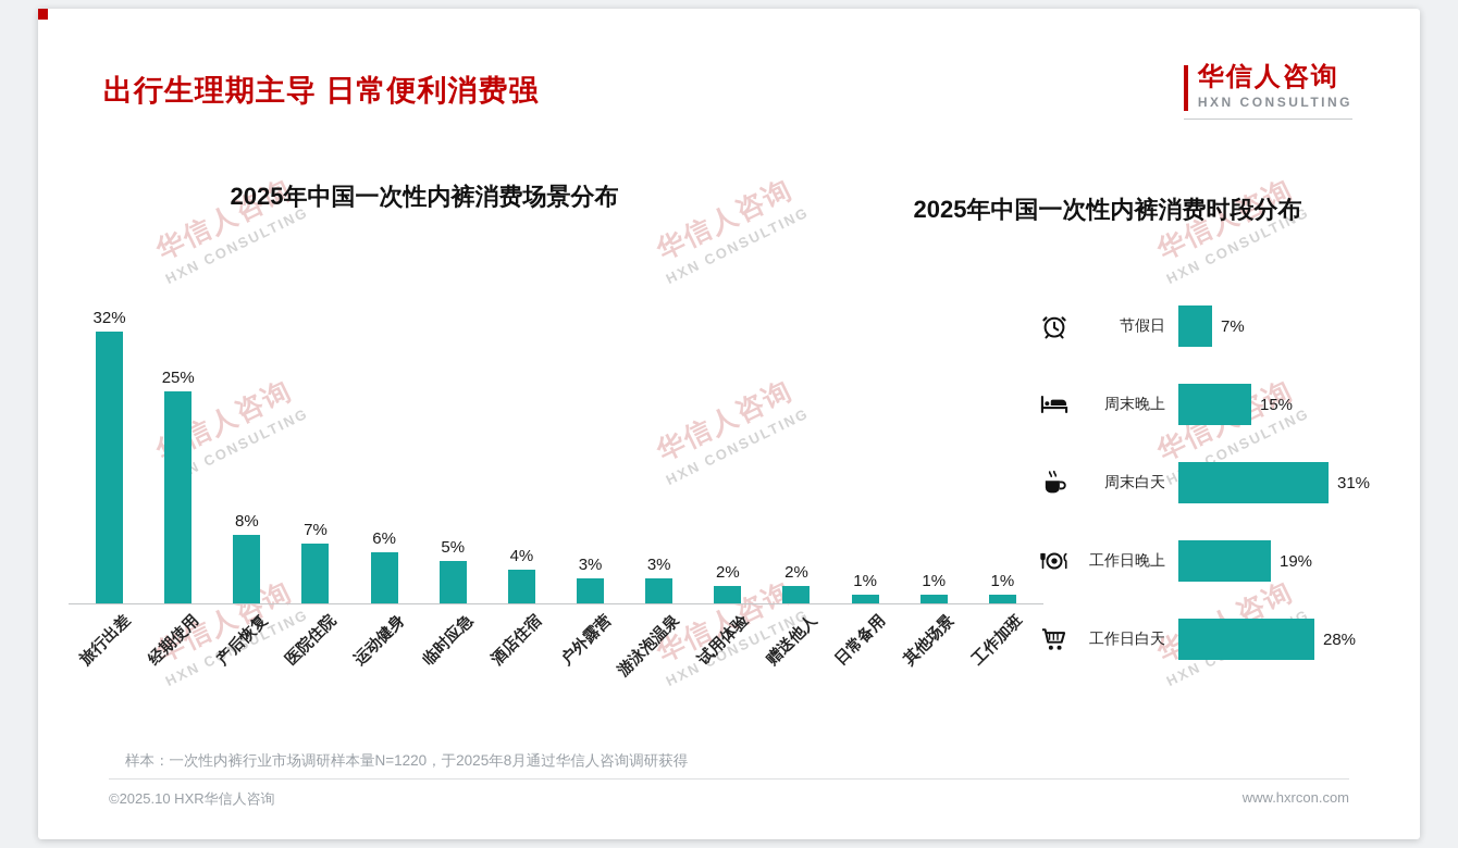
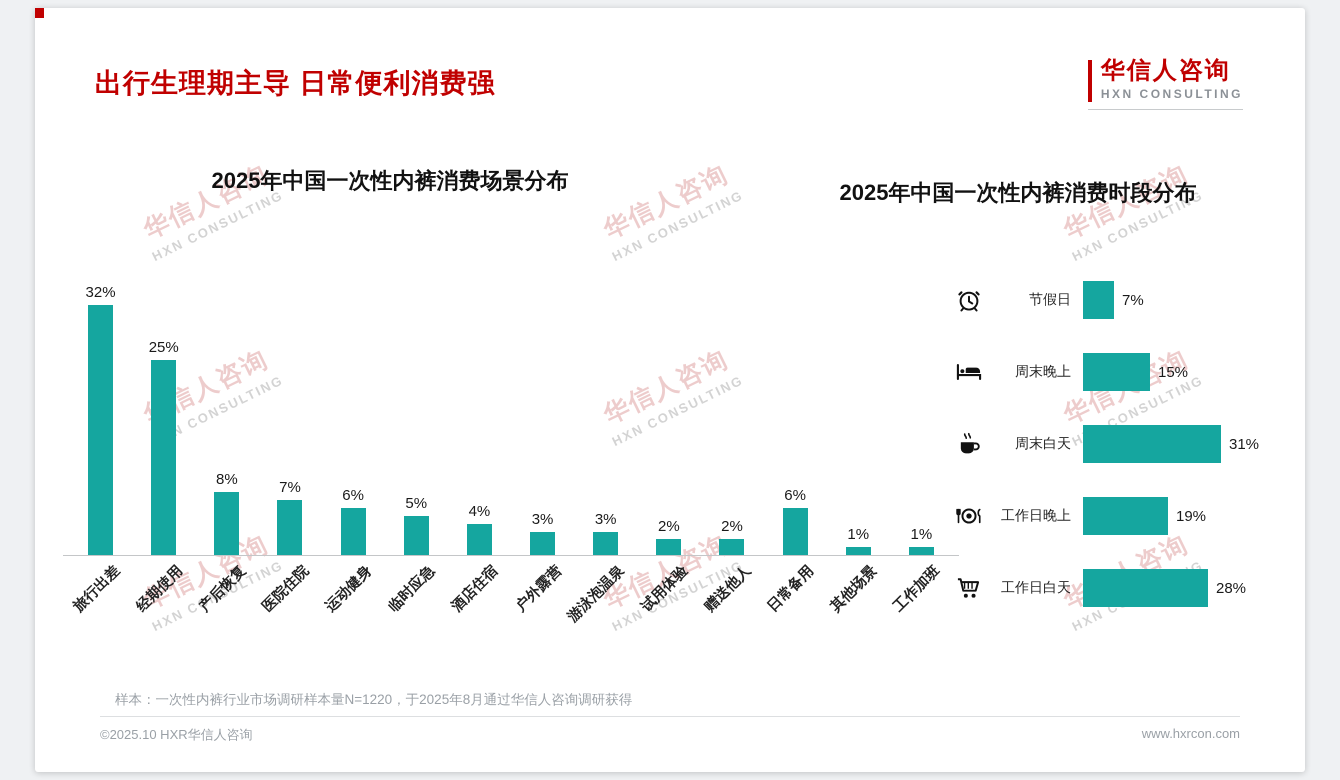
2025年中国一次性内裤消费场景分布/日常备用: 1% -> 6%
